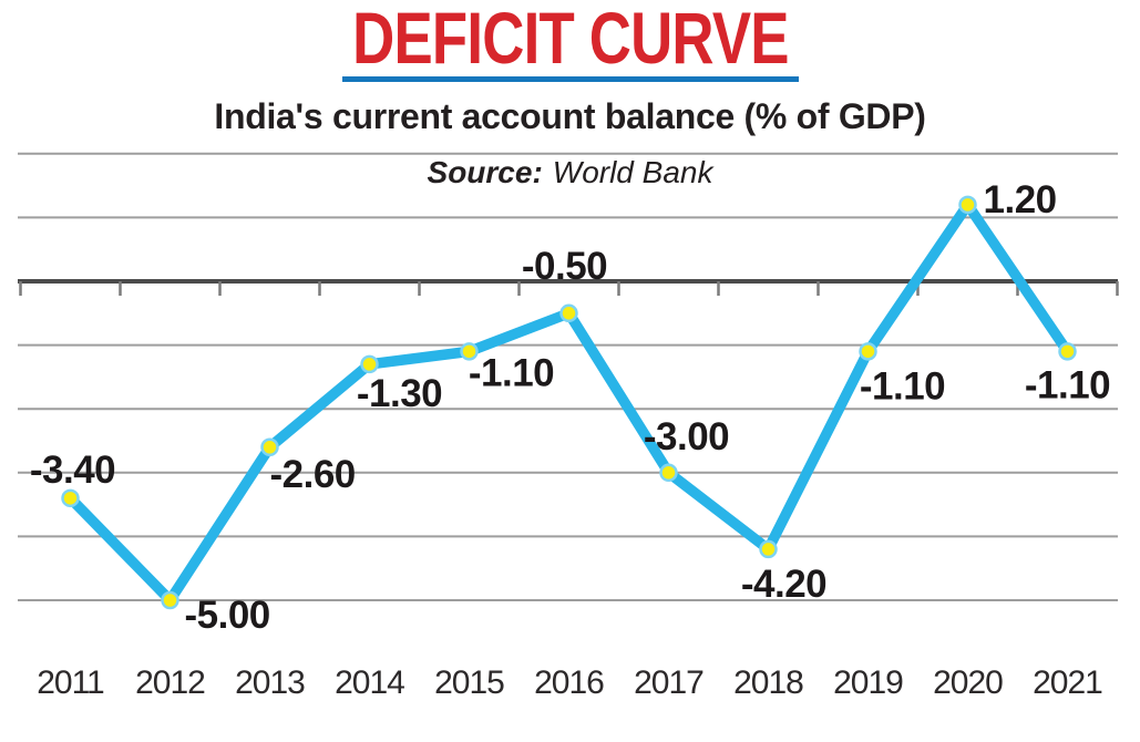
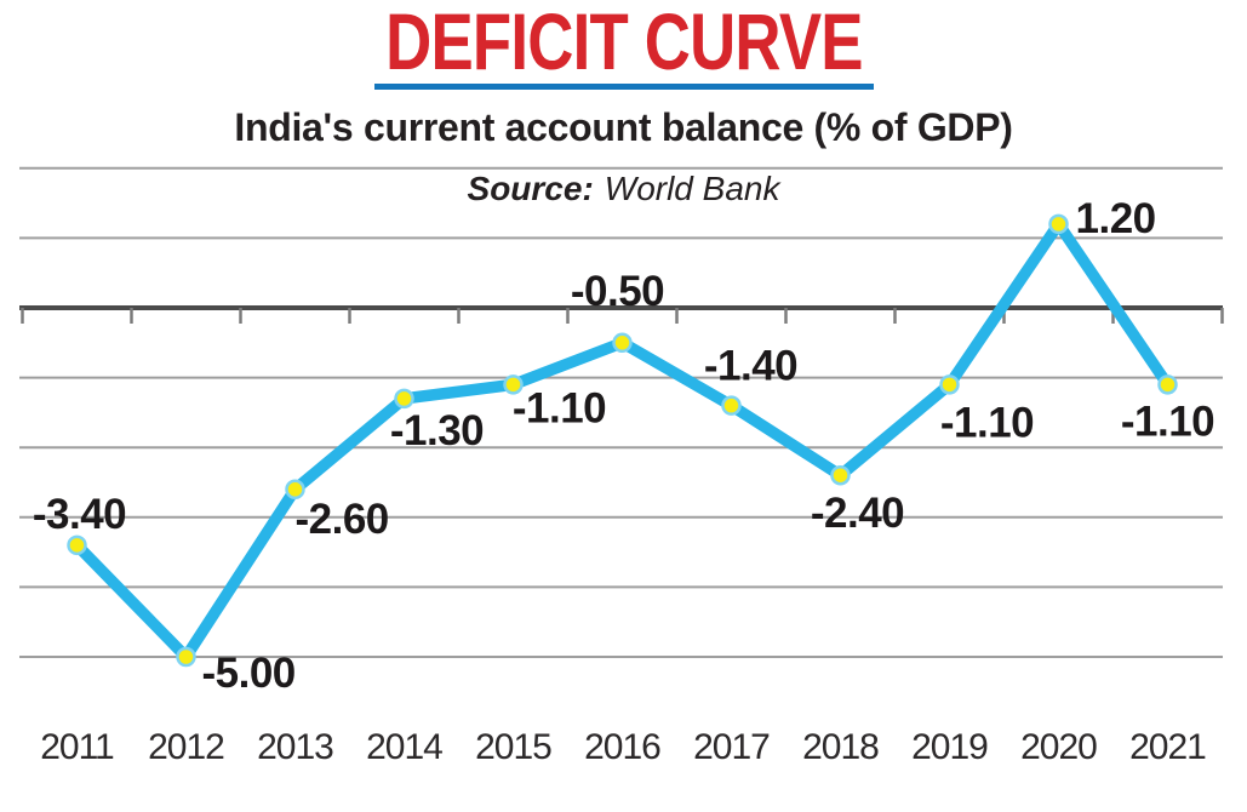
2017: -3.00 -> -1.40
2018: -4.20 -> -2.40
